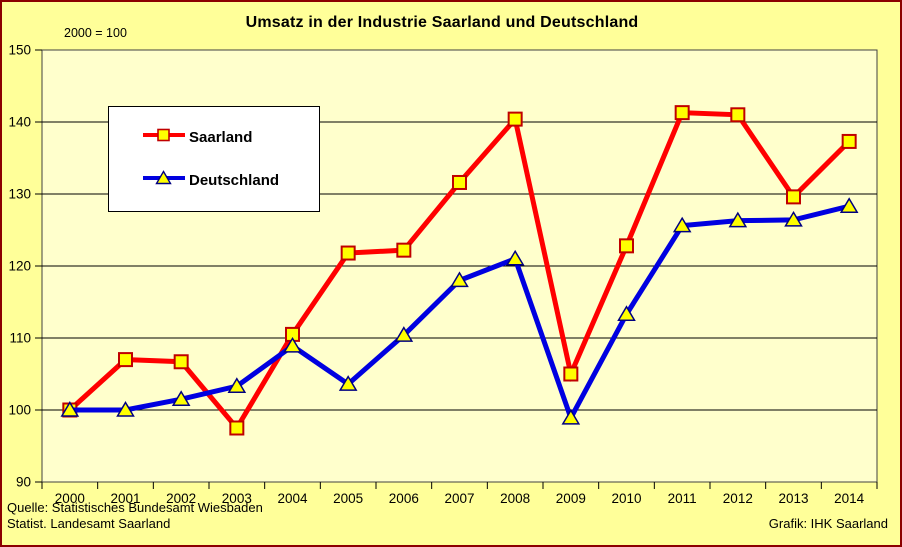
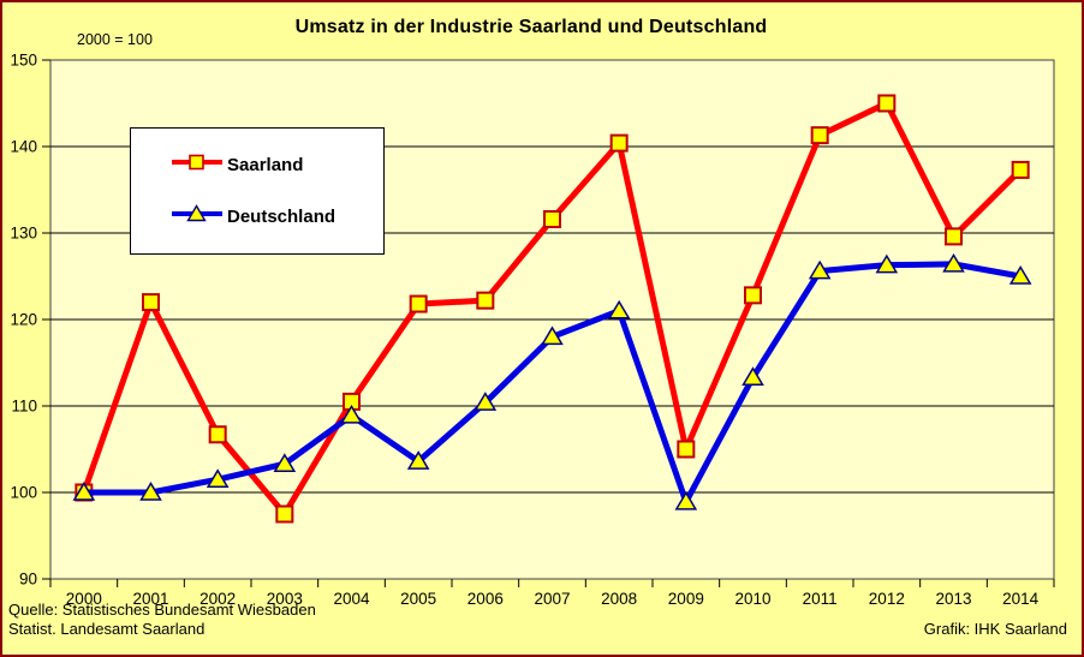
Saarland/2001: 107 -> 122
Saarland/2012: 141 -> 145
Deutschland/2014: 128 -> 125
